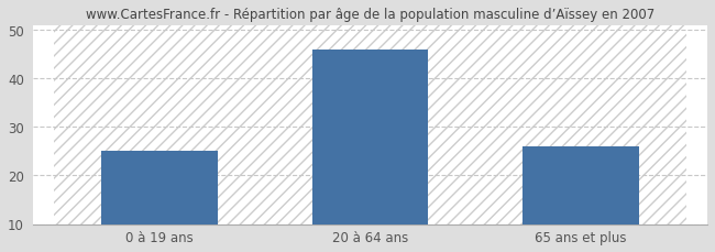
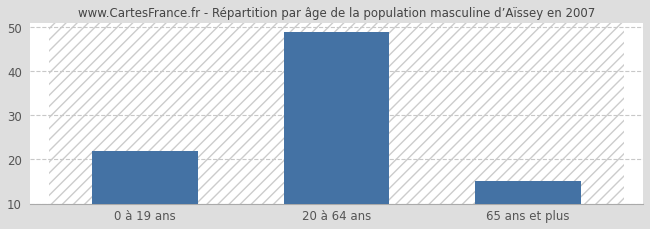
0 à 19 ans: 25 -> 22
20 à 64 ans: 46 -> 49
65 ans et plus: 26 -> 15
